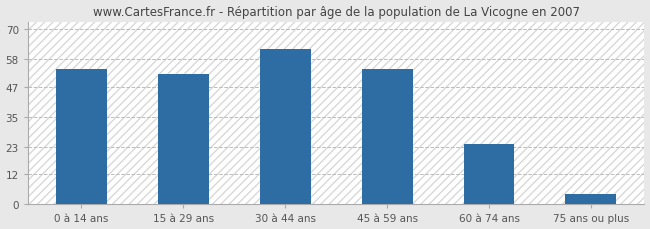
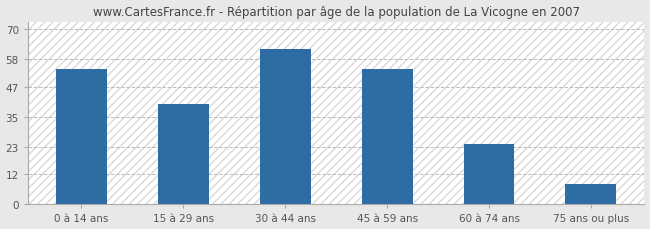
15 à 29 ans: 52 -> 40
75 ans ou plus: 4 -> 8
